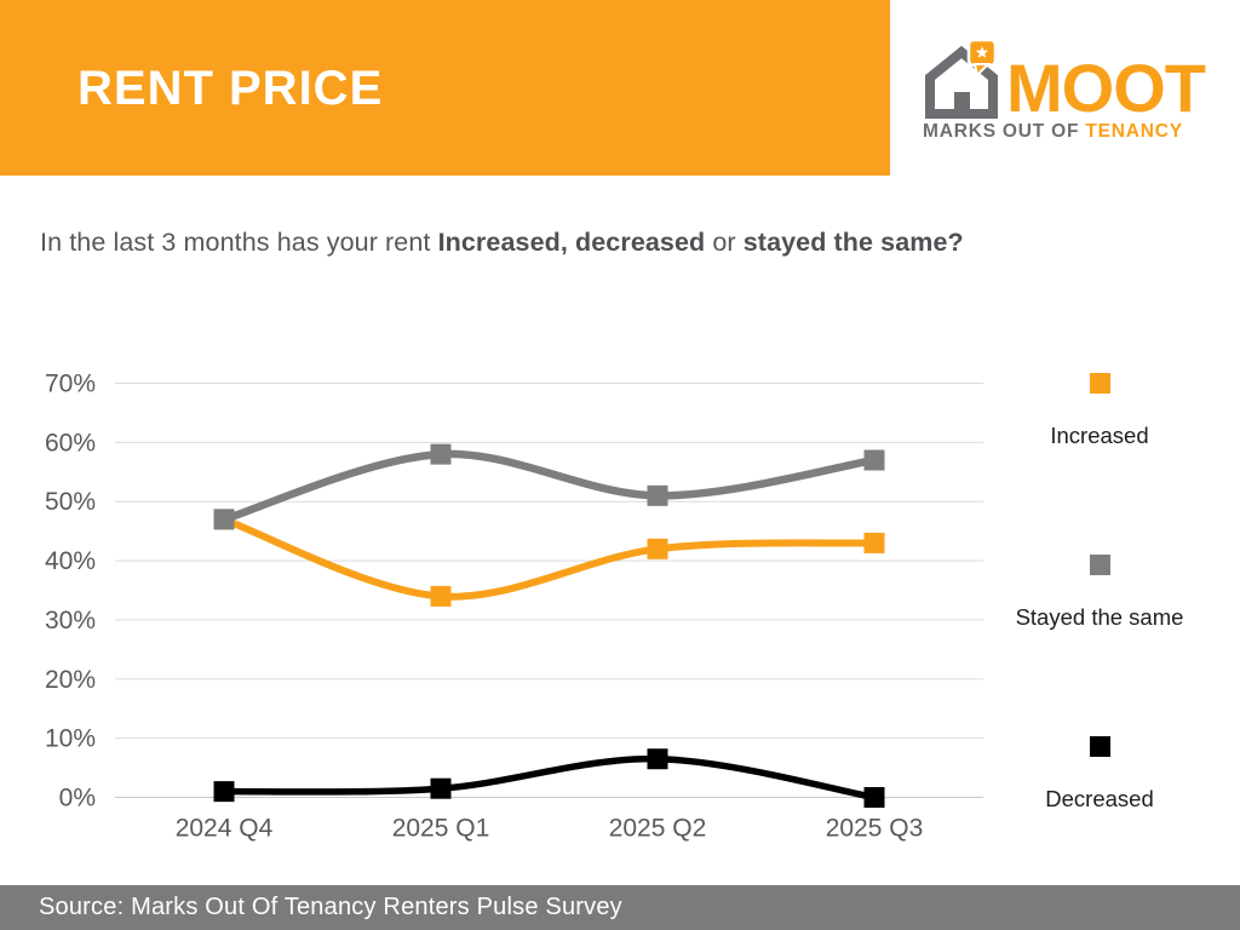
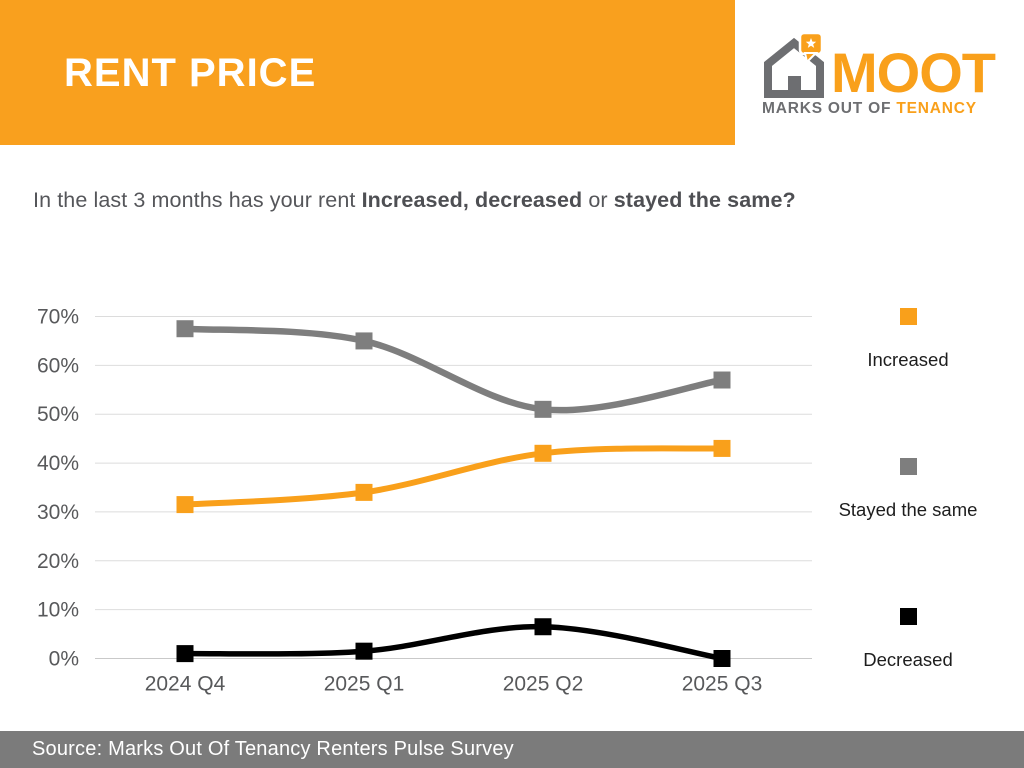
Increased/2024 Q4: 47% -> 32%
Stayed the same/2024 Q4: 47% -> 68%
Stayed the same/2025 Q1: 58% -> 65%
